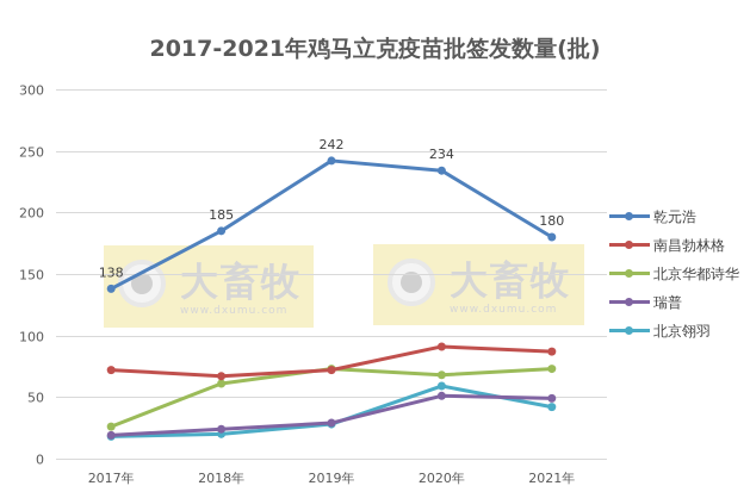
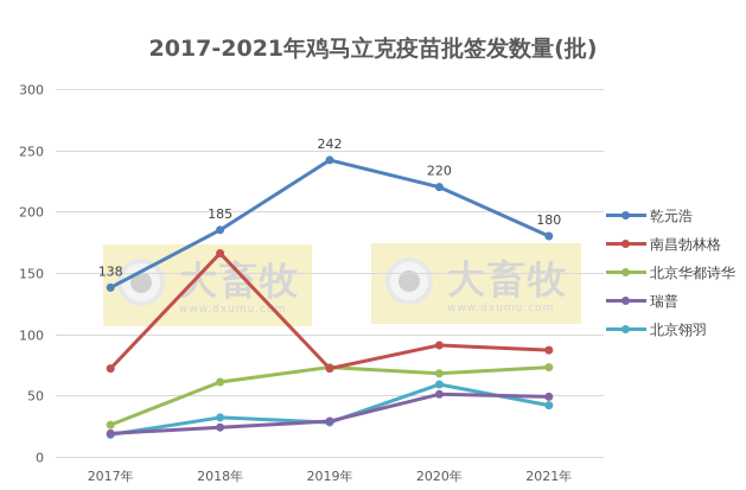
南昌勃林格/2018年: 67 -> 166
北京翎羽/2018年: 20 -> 32
乾元浩/2020年: 234 -> 220
